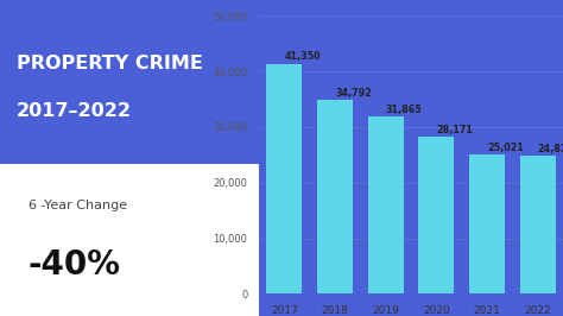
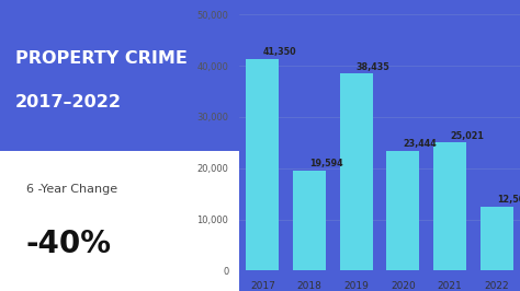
2018: 34,792 -> 19,594
2019: 31,865 -> 38,435
2020: 28,171 -> 23,444
2022: 24,800 -> 12,500
